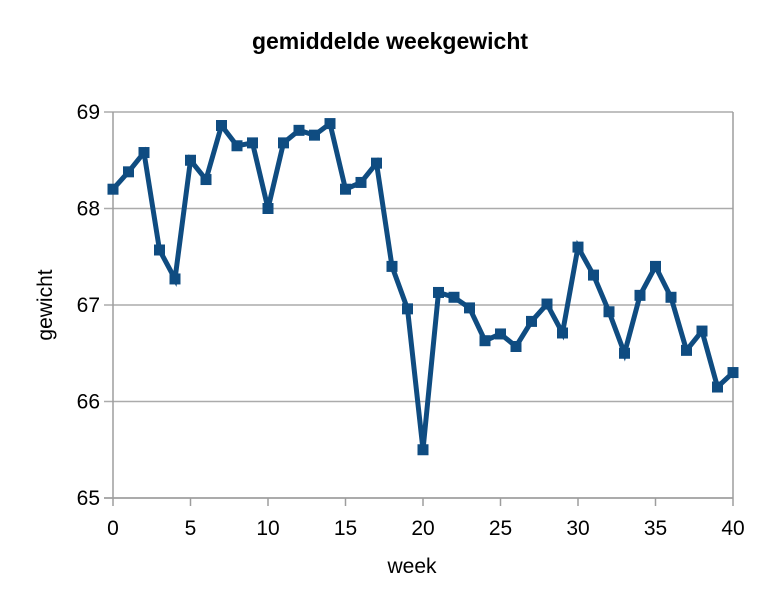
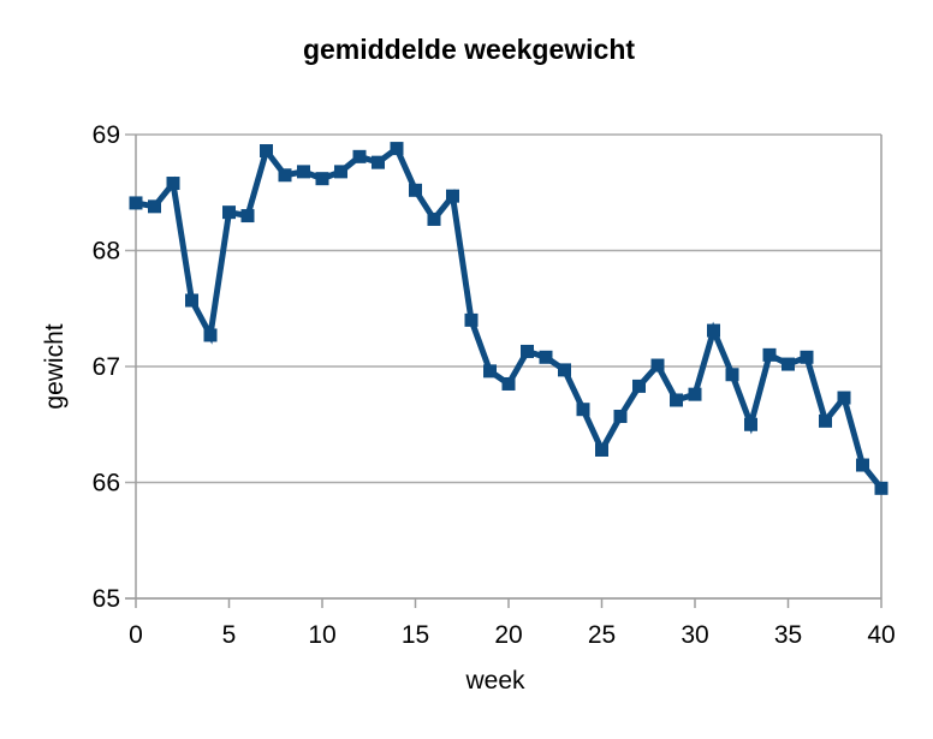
0: 68.2 -> 68.4
5: 68.5 -> 68.3
10: 68.0 -> 68.6
15: 68.2 -> 68.5
20: 65.5 -> 66.8
25: 66.7 -> 66.3
30: 67.6 -> 66.8
35: 67.4 -> 67.0
40: 66.3 -> 66.0
